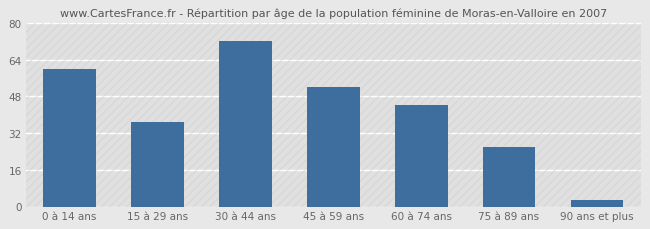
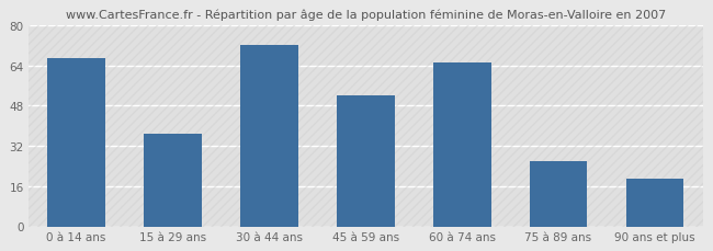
0 à 14 ans: 60 -> 67
60 à 74 ans: 44 -> 65
90 ans et plus: 3 -> 19
